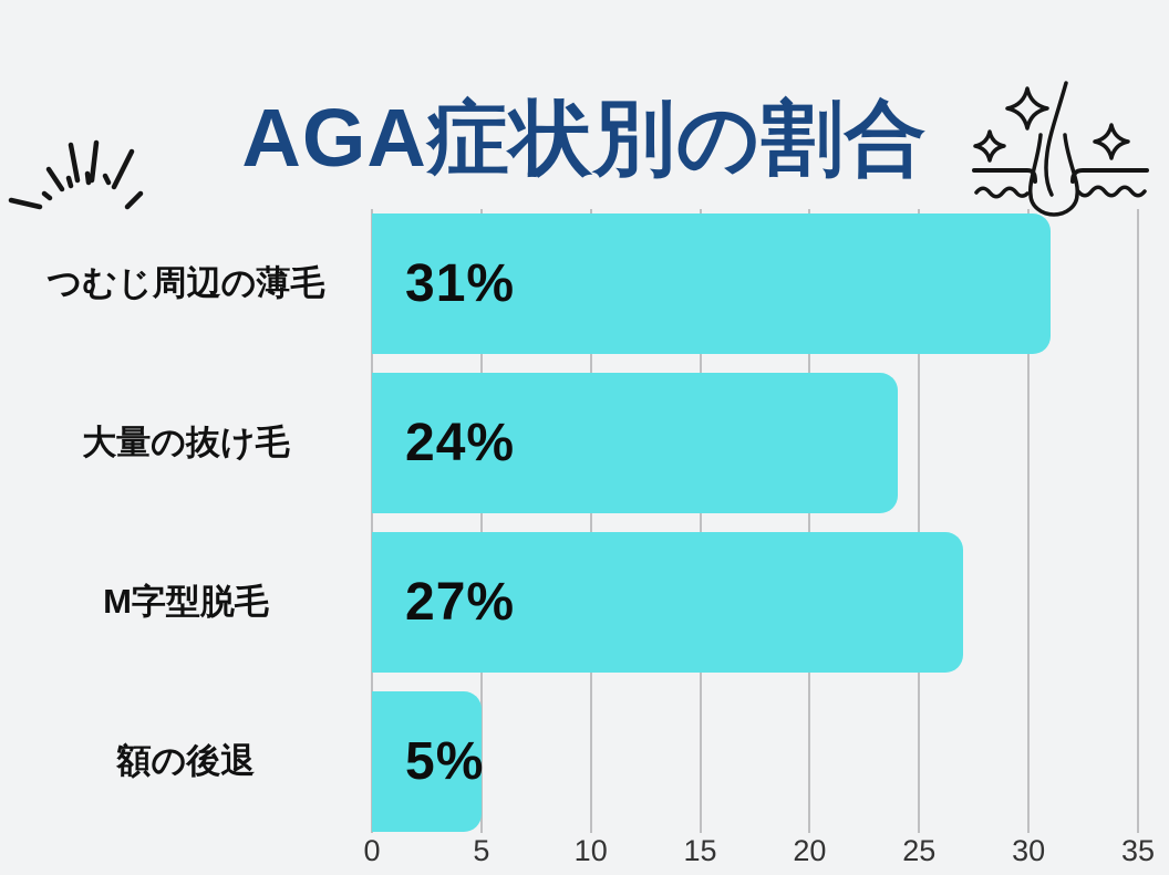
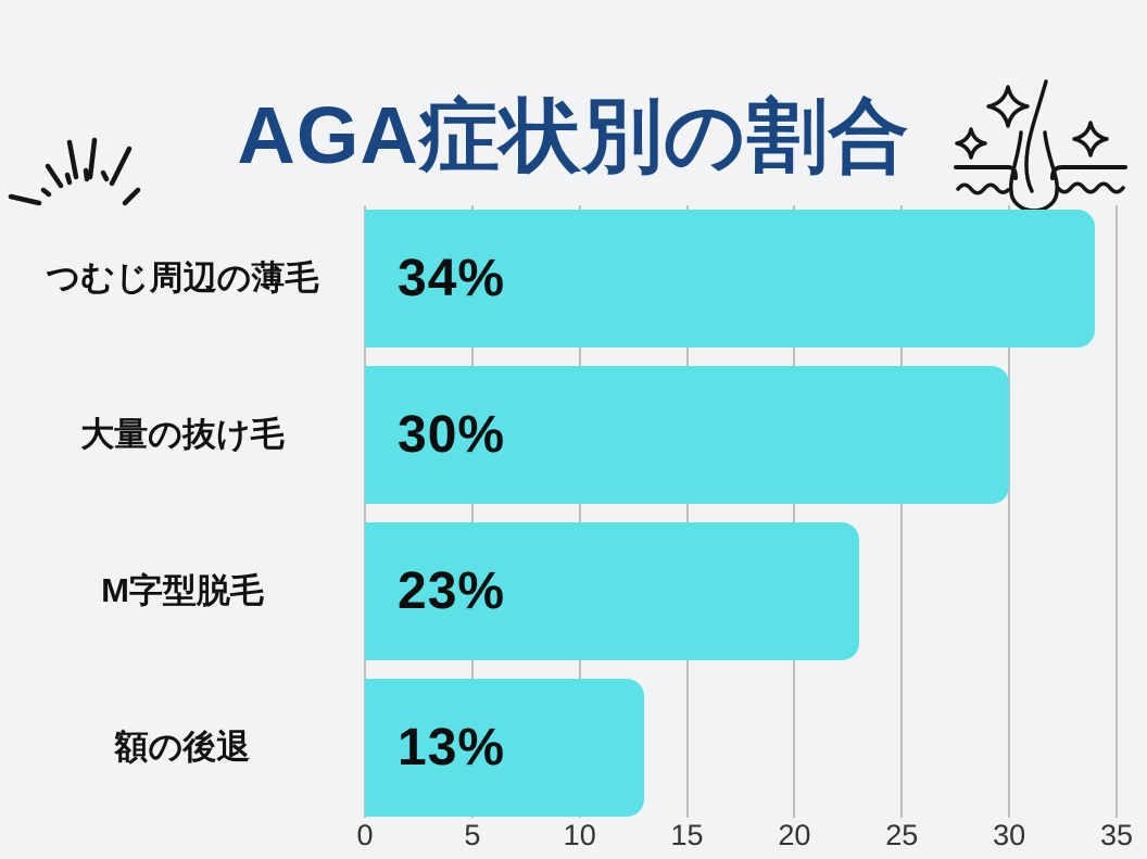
つむじ周辺の薄毛: 31% -> 34%
大量の抜け毛: 24% -> 30%
M字型脱毛: 27% -> 23%
額の後退: 5% -> 13%
